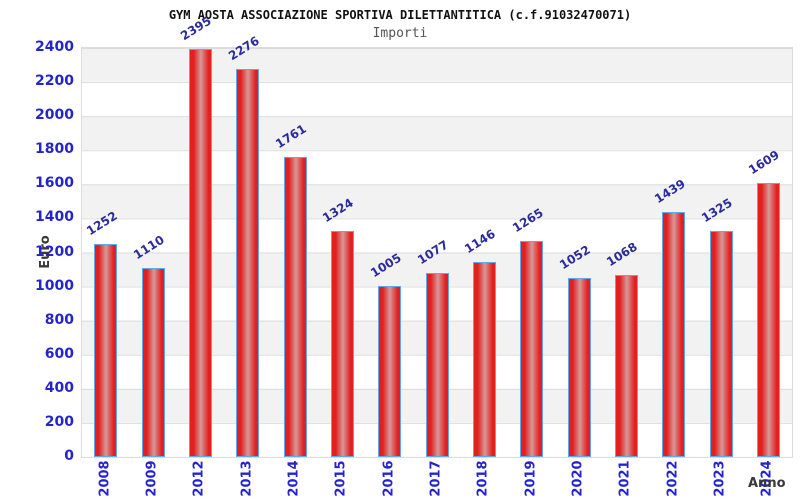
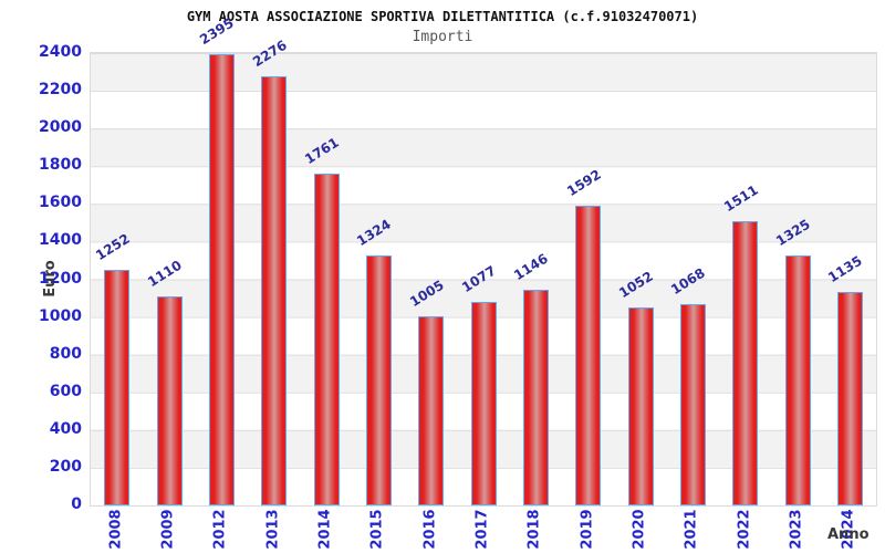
2019: 1265 -> 1592
2022: 1439 -> 1511
2024: 1609 -> 1135
